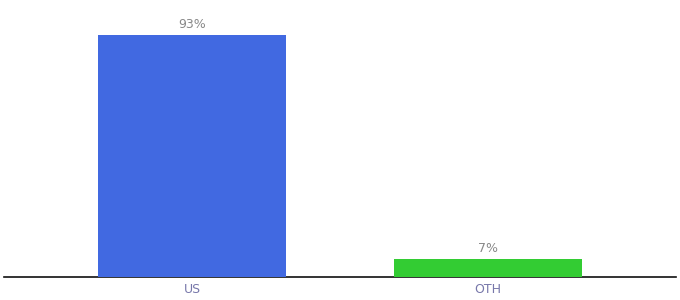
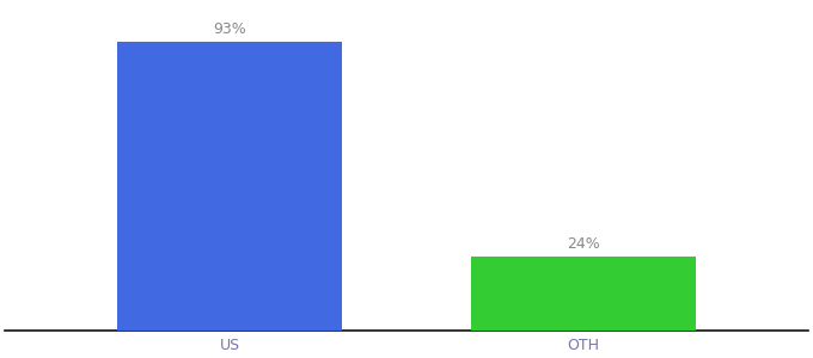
OTH: 7% -> 24%
